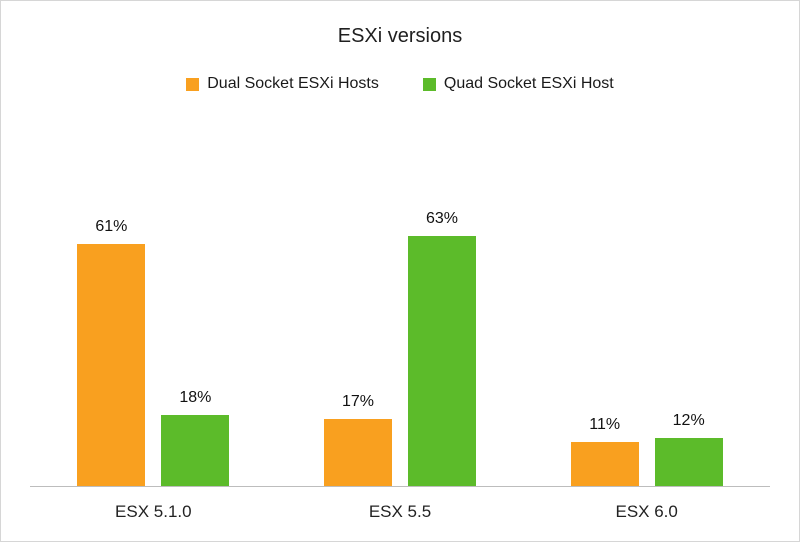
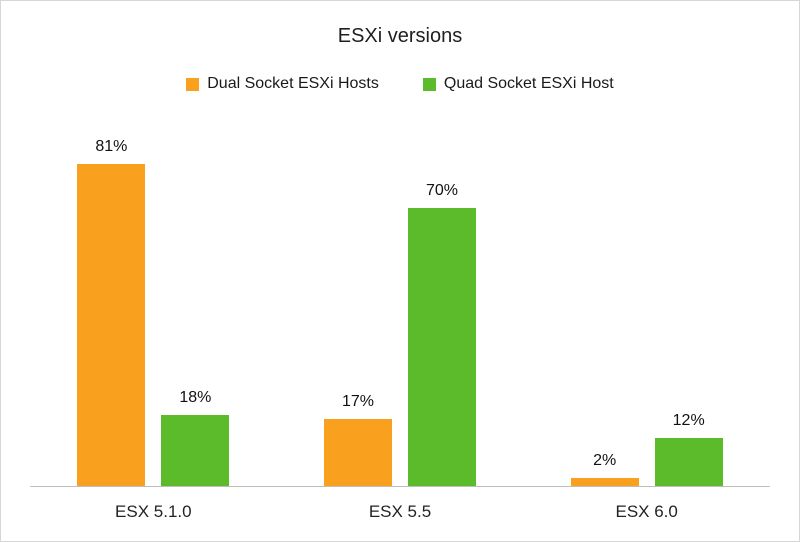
Dual Socket ESXi Hosts/ESX 5.1.0: 61% -> 81%
Quad Socket ESXi Host/ESX 5.5: 63% -> 70%
Dual Socket ESXi Hosts/ESX 6.0: 11% -> 2%
